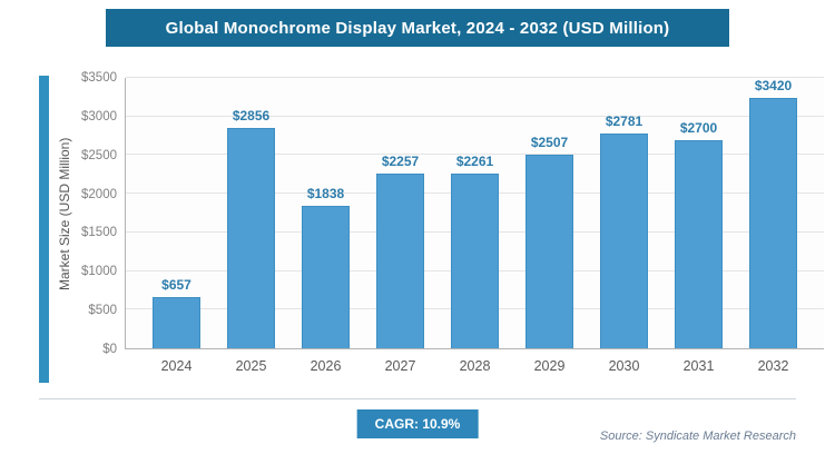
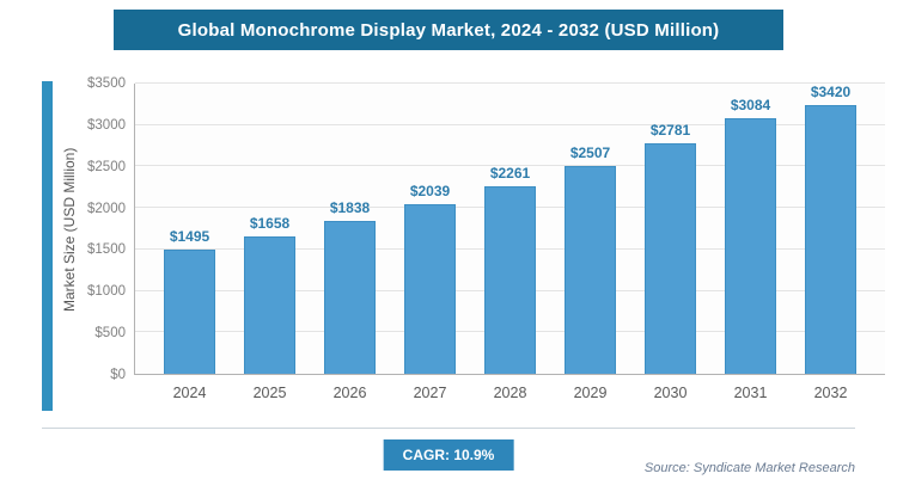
2024: $657 -> $1495
2025: $2856 -> $1658
2027: $2257 -> $2039
2031: $2700 -> $3084
